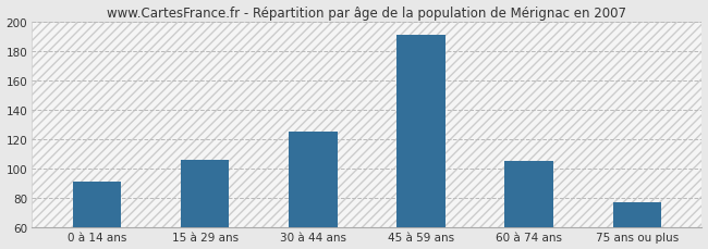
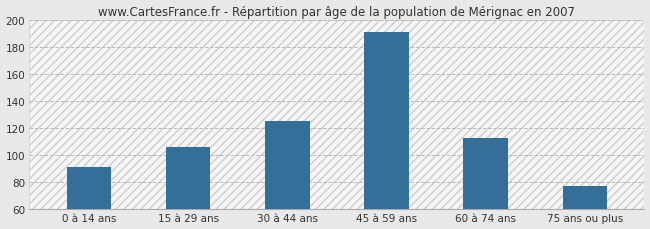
60 à 74 ans: 105 -> 113
